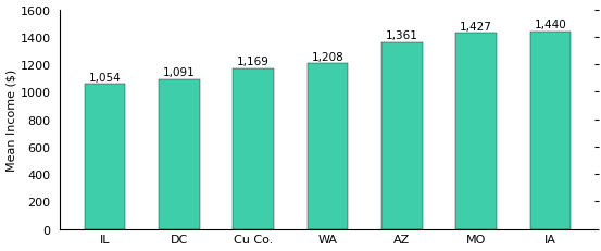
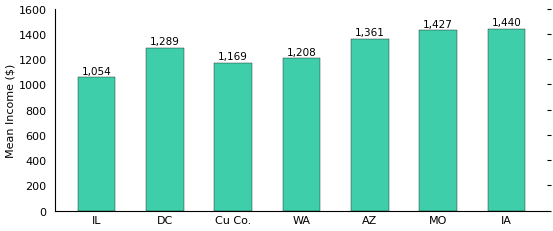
DC: 1,091 -> 1,289
